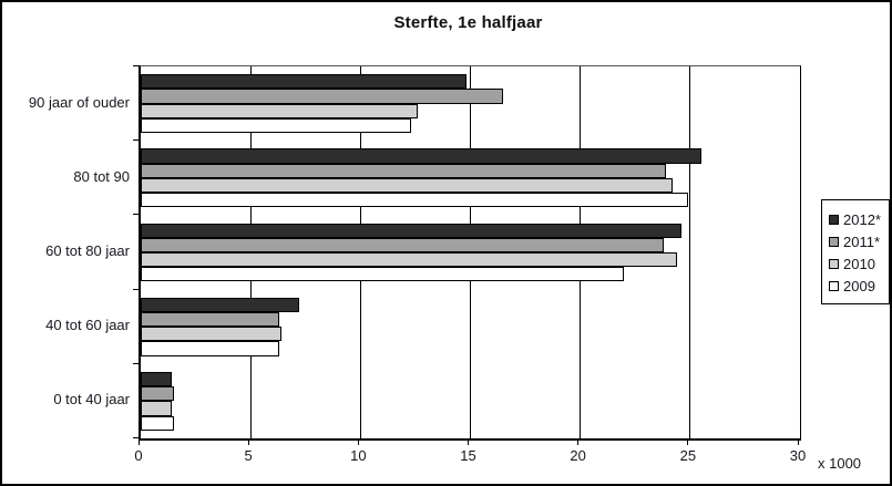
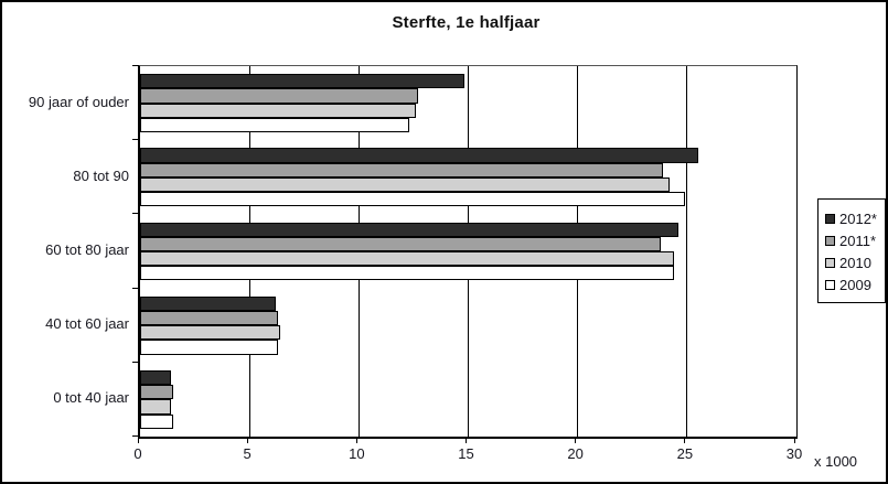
2011*/90 jaar of ouder: 16.5 -> 12.7
2009/60 tot 80 jaar: 22.0 -> 24.4
2012*/40 tot 60 jaar: 7.2 -> 6.2
